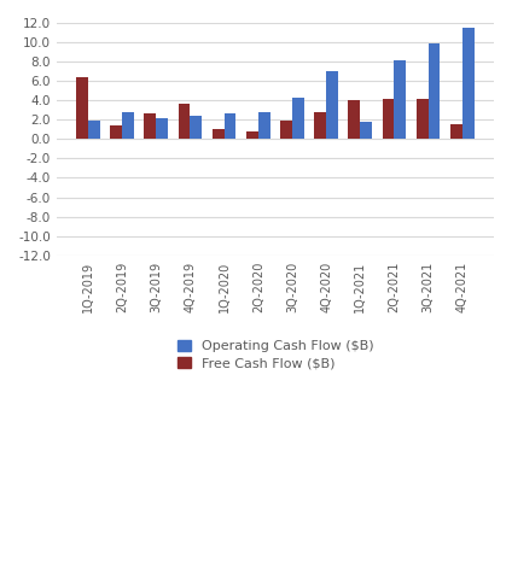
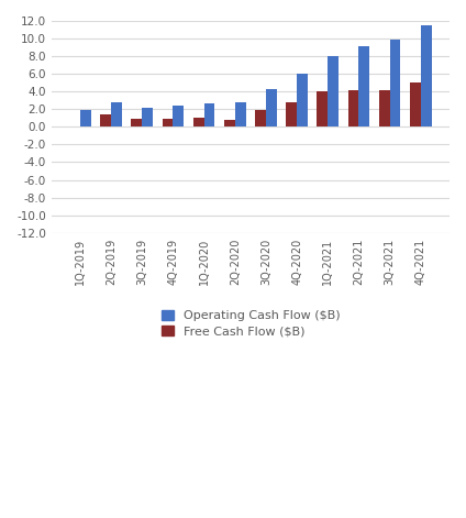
Free Cash Flow ($B)/1Q-2019: 6.4 -> 0.1
Free Cash Flow ($B)/3Q-2019: 2.6 -> 0.9
Free Cash Flow ($B)/4Q-2019: 3.6 -> 0.9
Operating Cash Flow ($B)/4Q-2020: 7.0 -> 6.0
Operating Cash Flow ($B)/1Q-2021: 1.8 -> 8.0
Operating Cash Flow ($B)/2Q-2021: 8.2 -> 9.1
Free Cash Flow ($B)/4Q-2021: 1.6 -> 5.0
